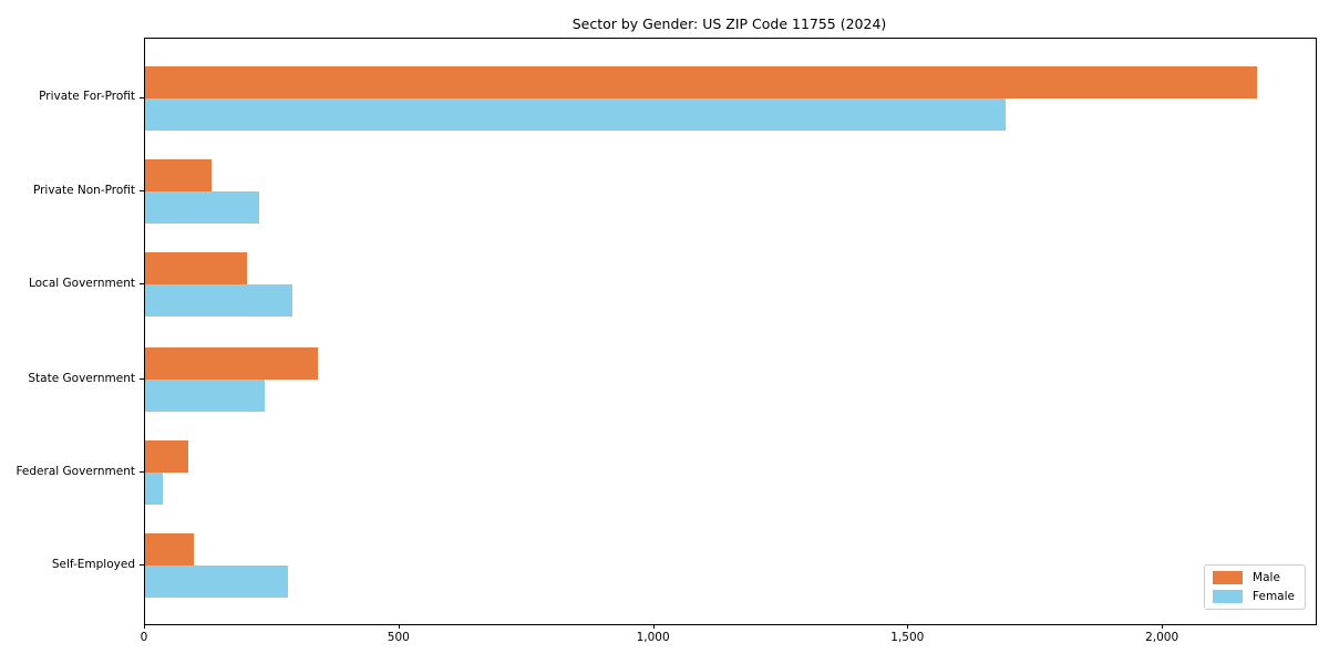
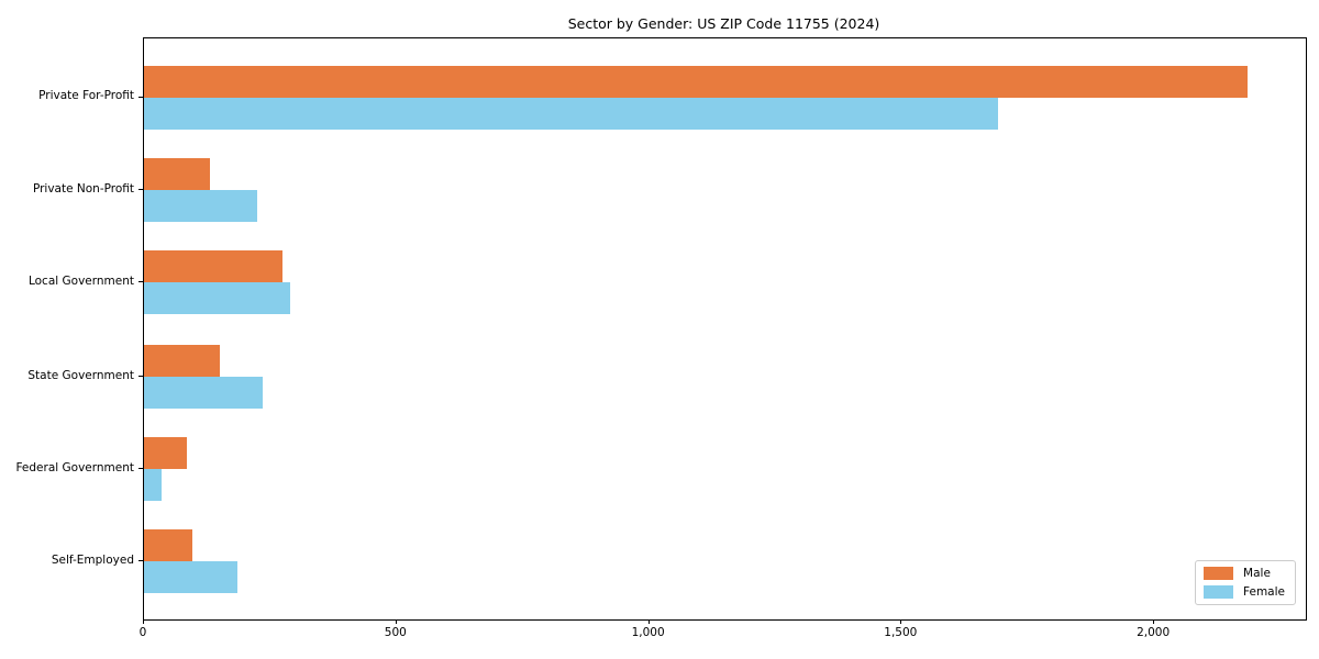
Male/Local Government: 200 -> 280
Male/State Government: 340 -> 150
Female/Self-Employed: 280 -> 180
